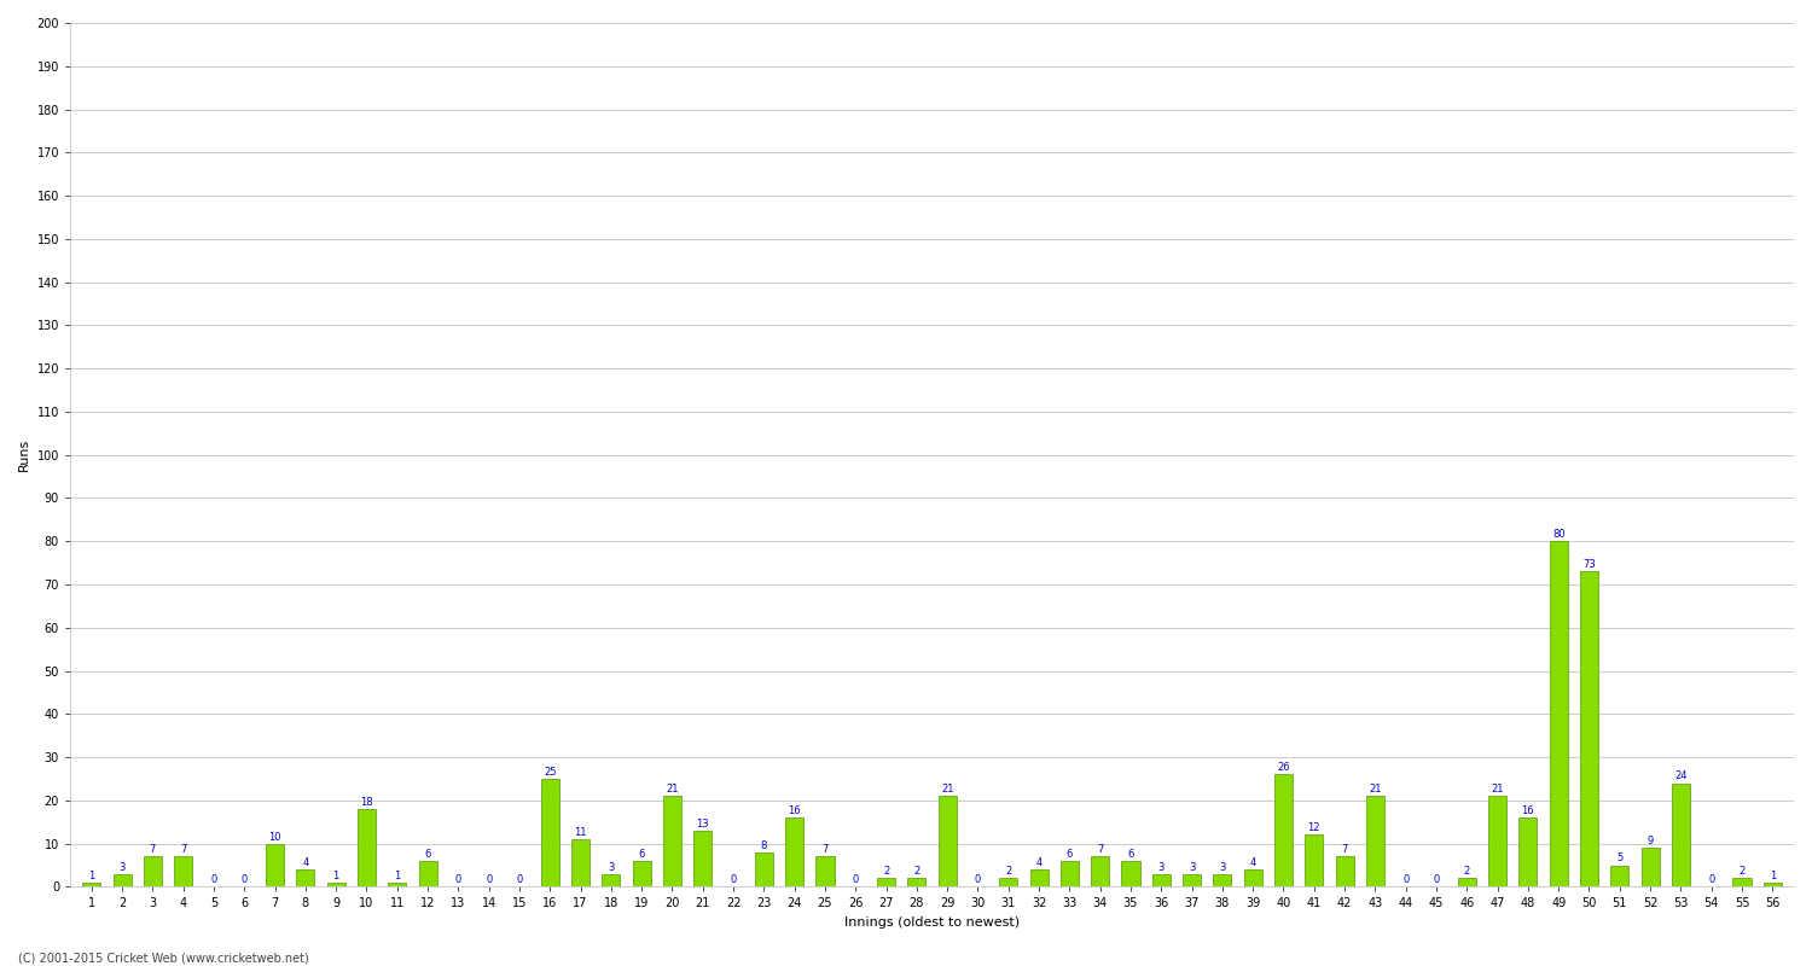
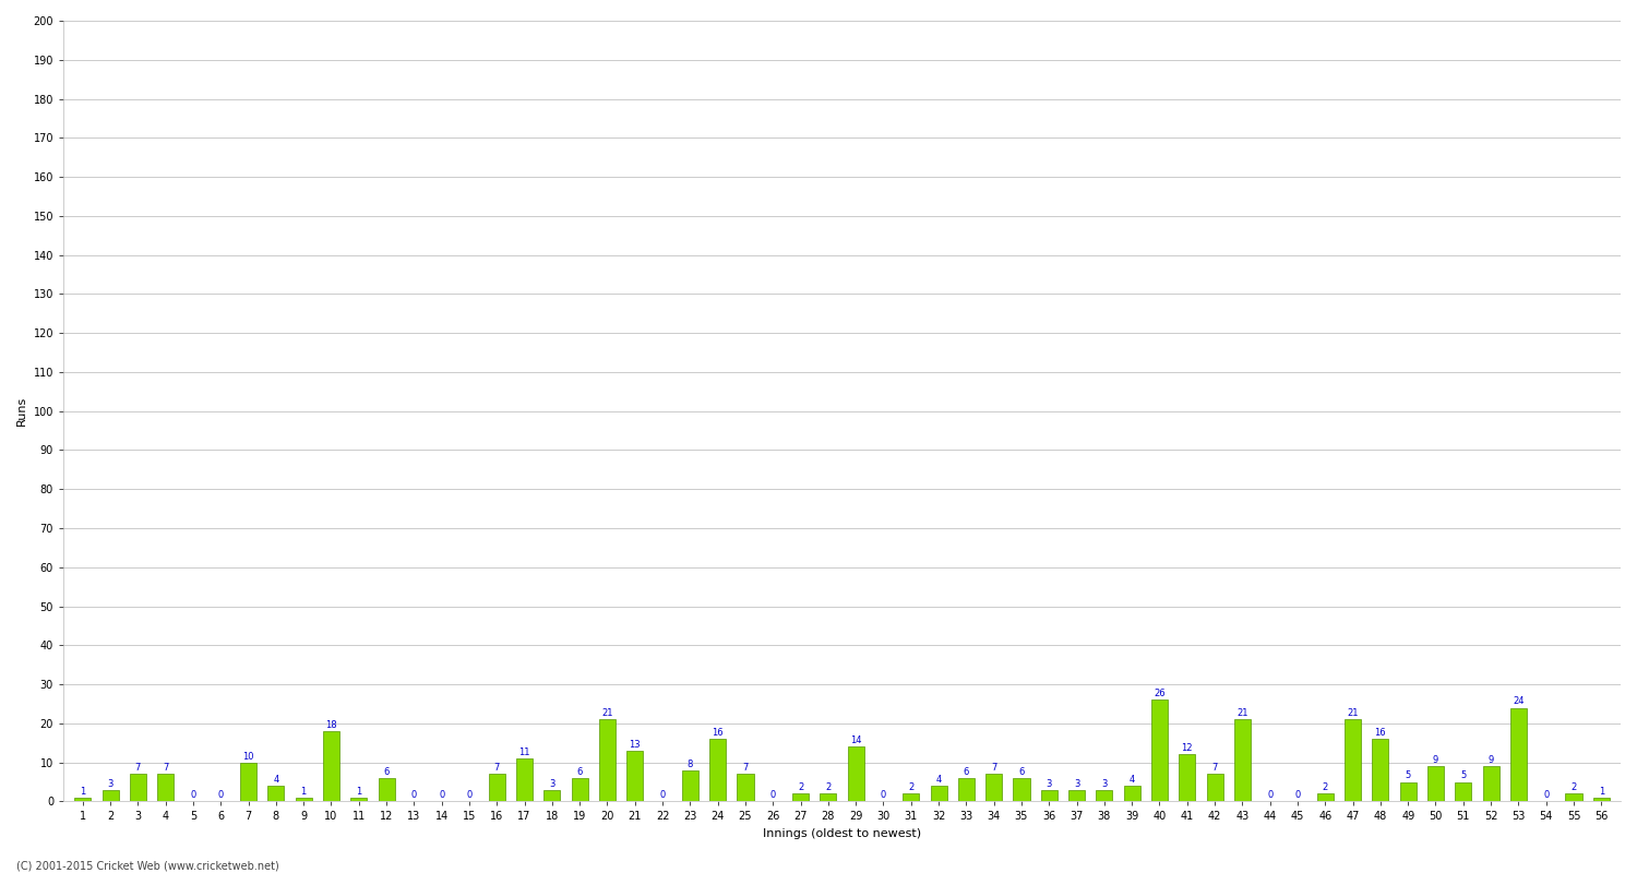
16: 25 -> 7
29: 21 -> 14
49: 80 -> 5
50: 73 -> 9
